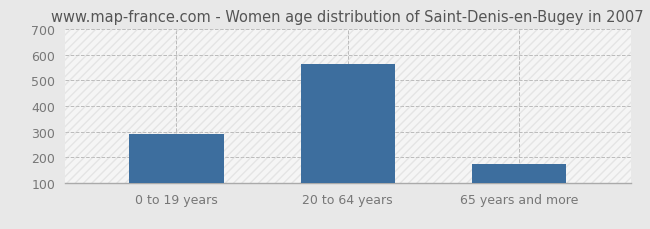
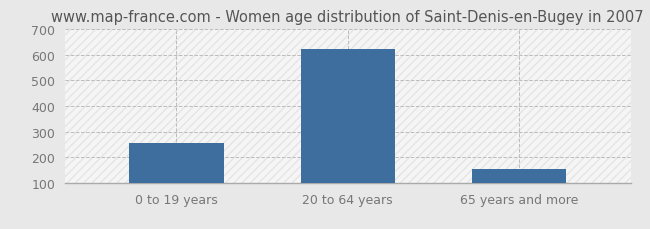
0 to 19 years: 290 -> 255
20 to 64 years: 565 -> 622
65 years and more: 175 -> 155
